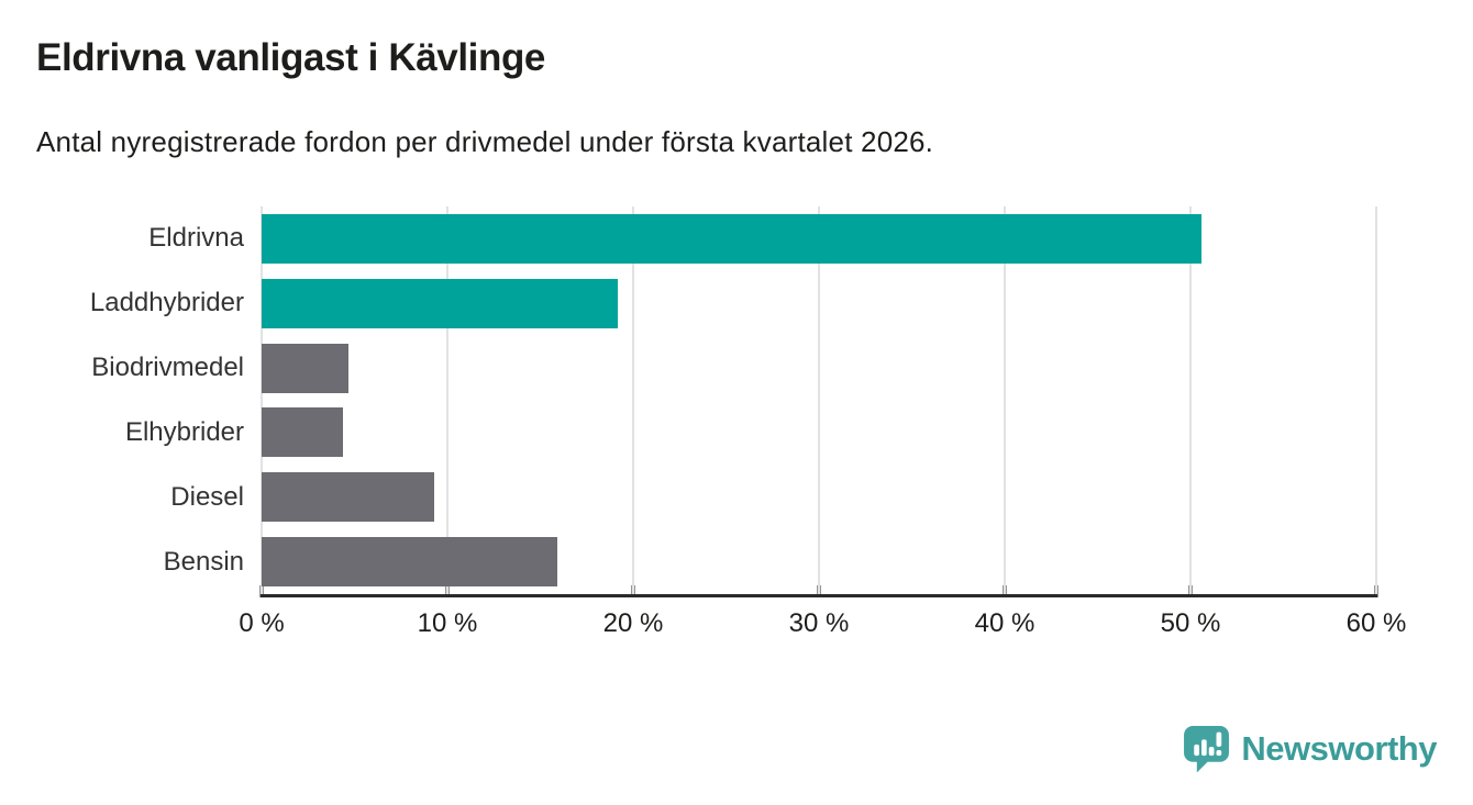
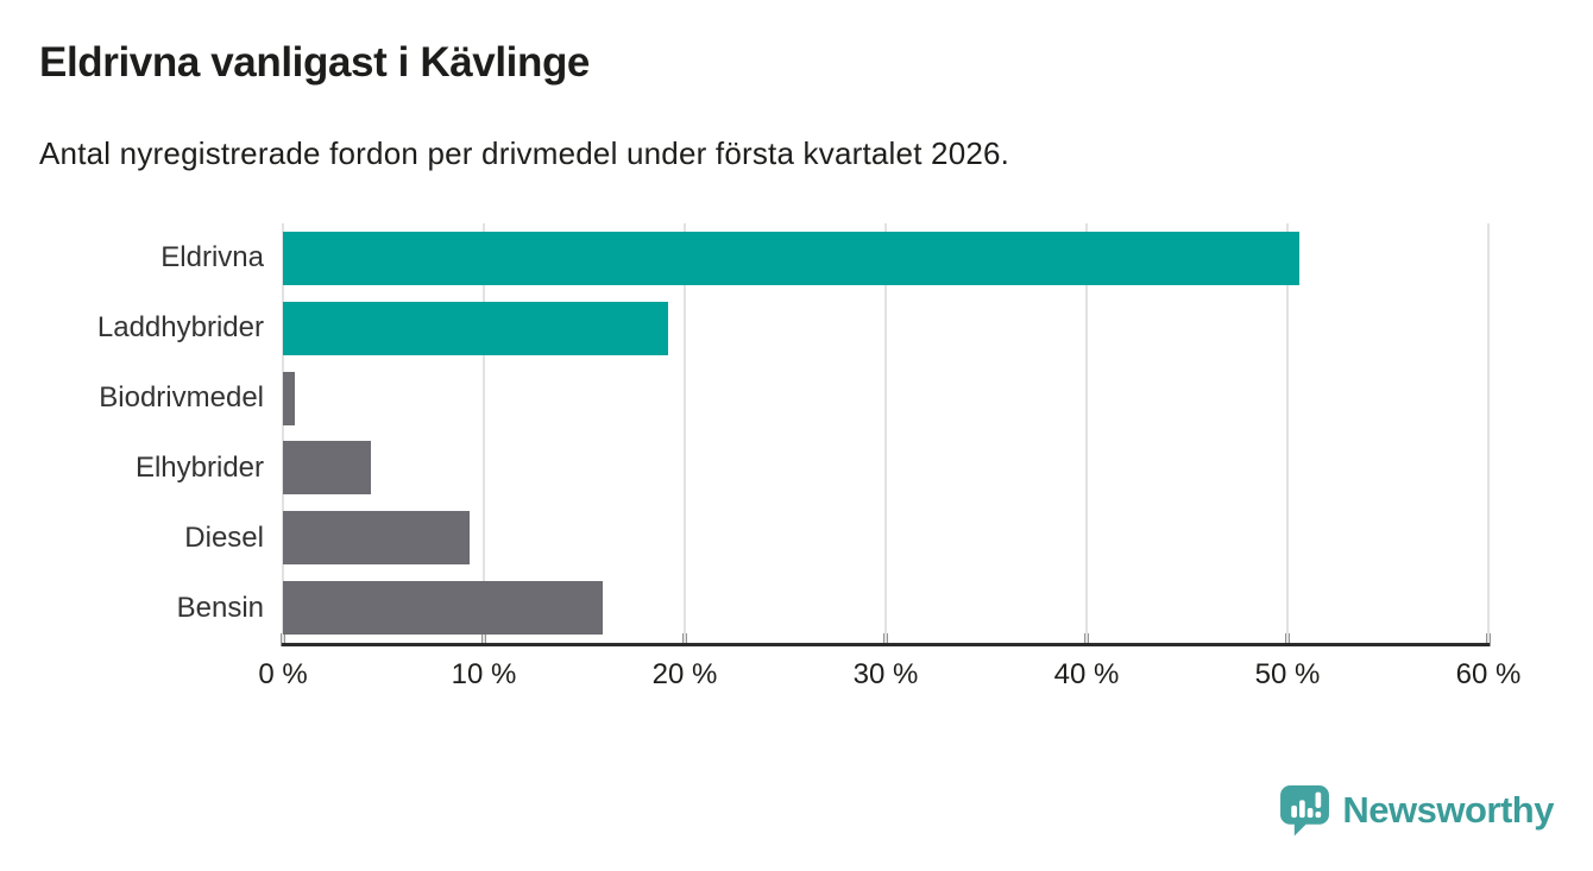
Biodrivmedel: 4.7% -> 0.6%
